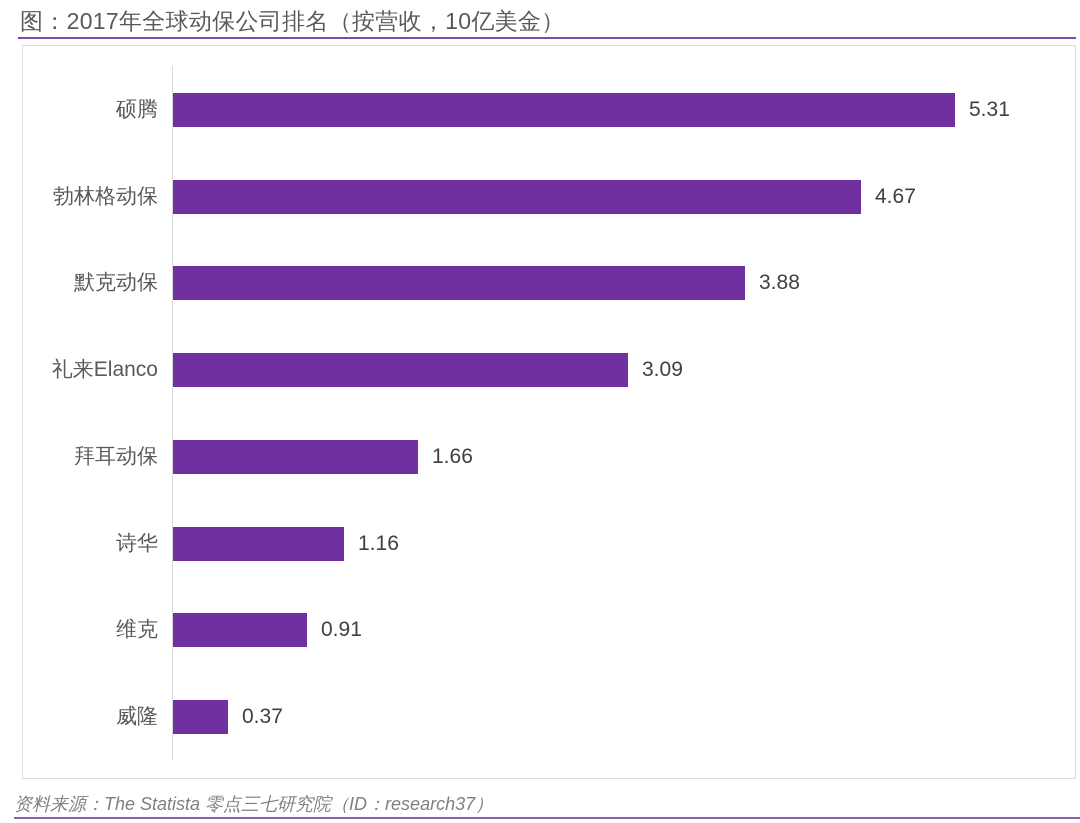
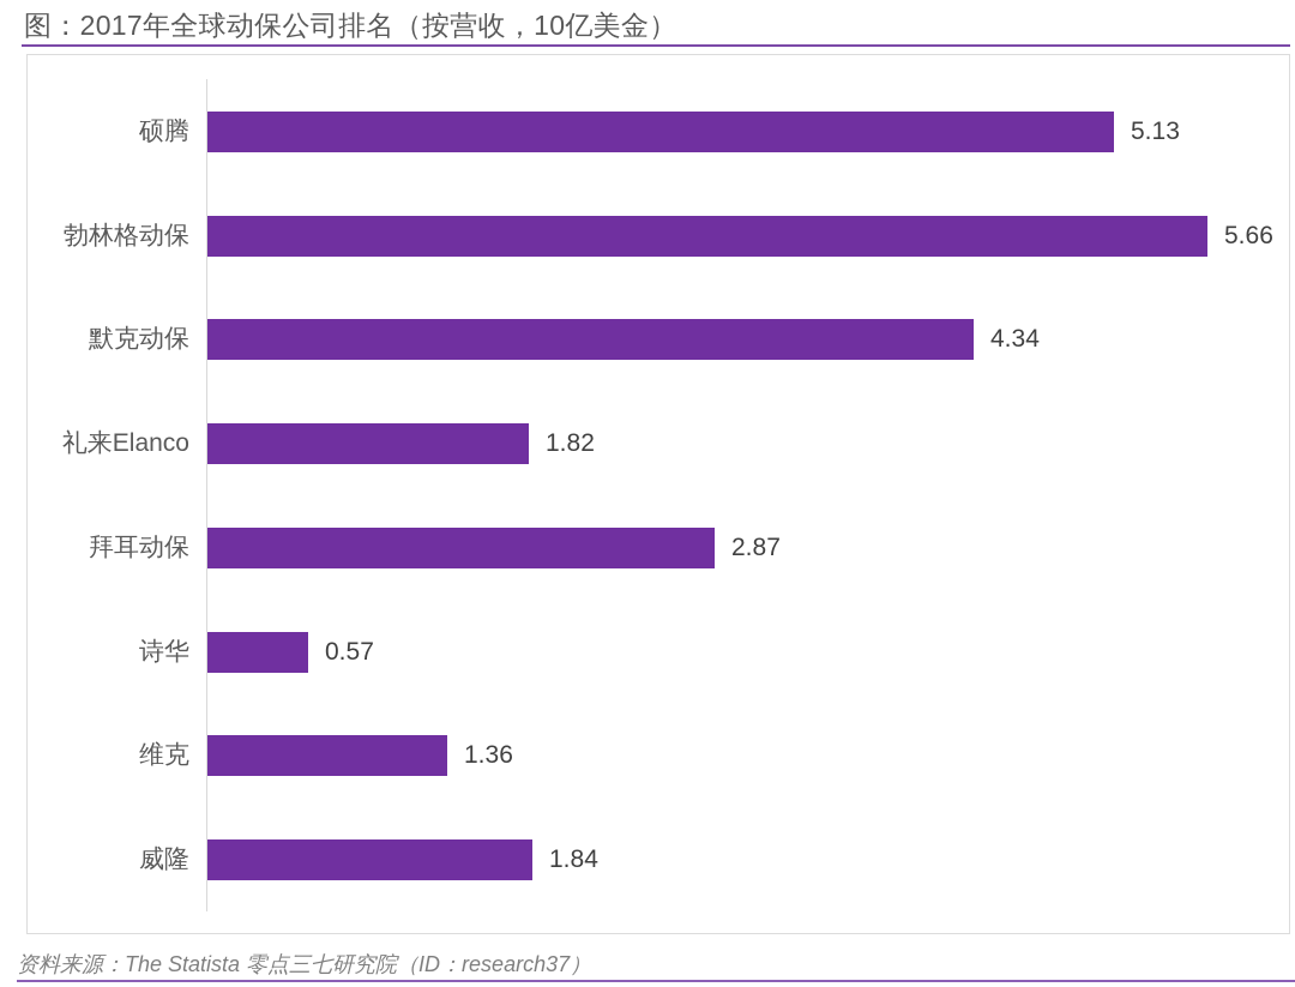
硕腾: 5.31 -> 5.13
勃林格动保: 4.67 -> 5.66
默克动保: 3.88 -> 4.34
礼来Elanco: 3.09 -> 1.82
拜耳动保: 1.66 -> 2.87
诗华: 1.16 -> 0.57
维克: 0.91 -> 1.36
威隆: 0.37 -> 1.84
